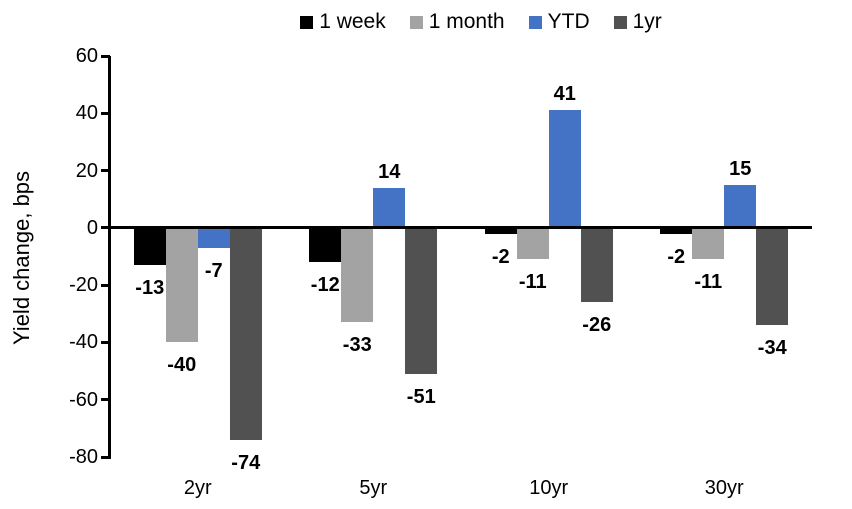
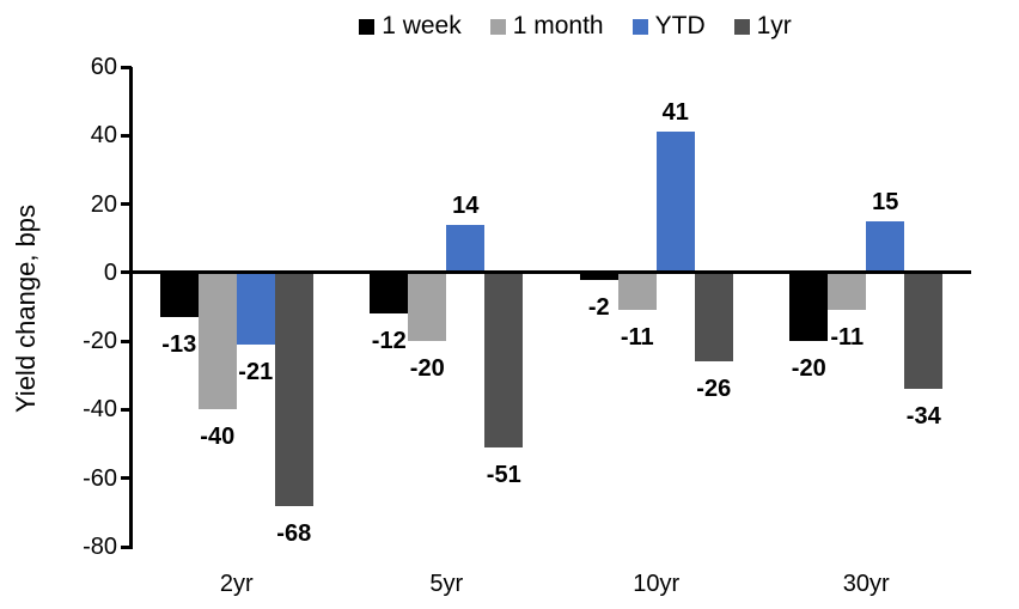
YTD/2yr: -7 -> -21
1yr/2yr: -74 -> -68
1 month/5yr: -33 -> -20
1 week/30yr: -2 -> -20
